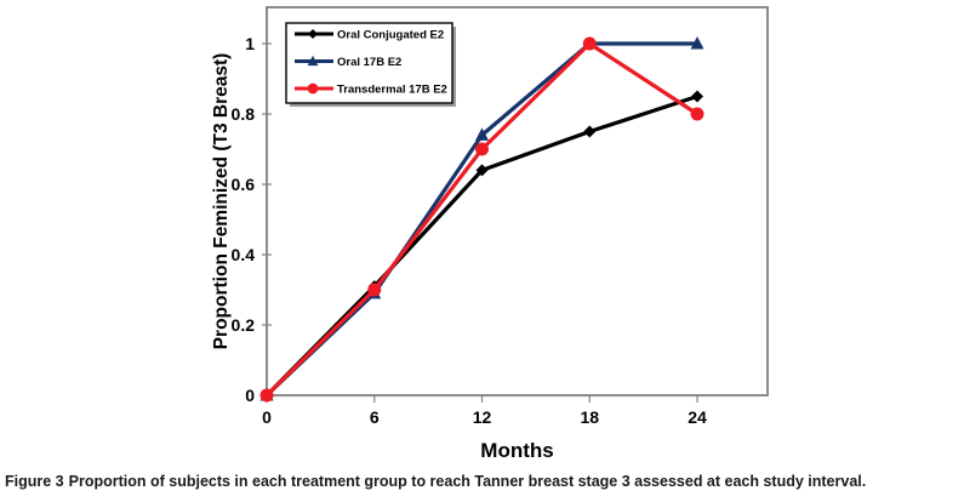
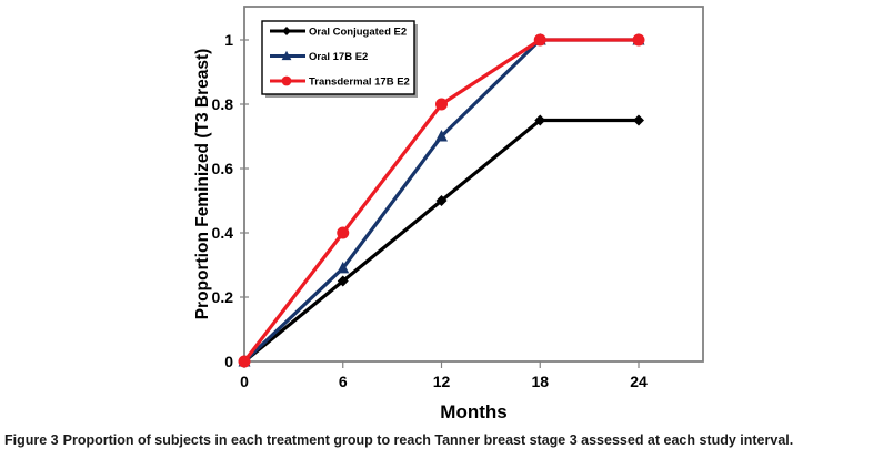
Oral Conjugated E2/6: 0.31 -> 0.25
Transdermal 17B E2/6: 0.3 -> 0.4
Oral Conjugated E2/12: 0.64 -> 0.50
Oral 17B E2/12: 0.74 -> 0.70
Transdermal 17B E2/12: 0.7 -> 0.8
Oral Conjugated E2/24: 0.85 -> 0.75
Transdermal 17B E2/24: 0.8 -> 1.0
